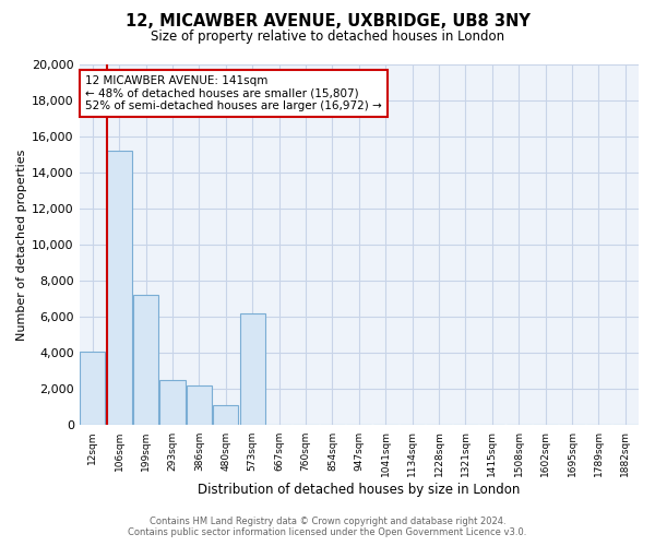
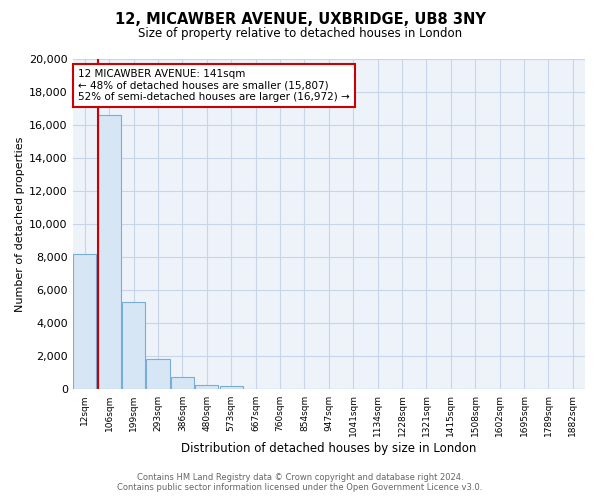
12sqm: 4,100 -> 8,200
106sqm: 15,200 -> 16,600
199sqm: 7,200 -> 5,300
293sqm: 2,500 -> 1,800
386sqm: 2,200 -> 800
480sqm: 1,100 -> 300
573sqm: 6,200 -> 200
